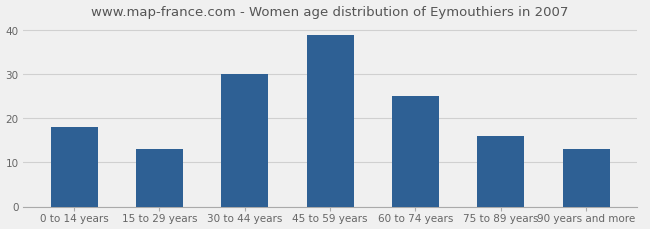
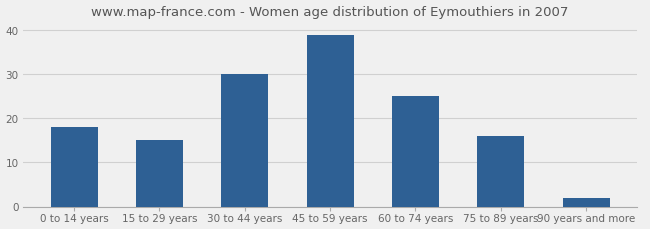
15 to 29 years: 13 -> 15
90 years and more: 13 -> 2
